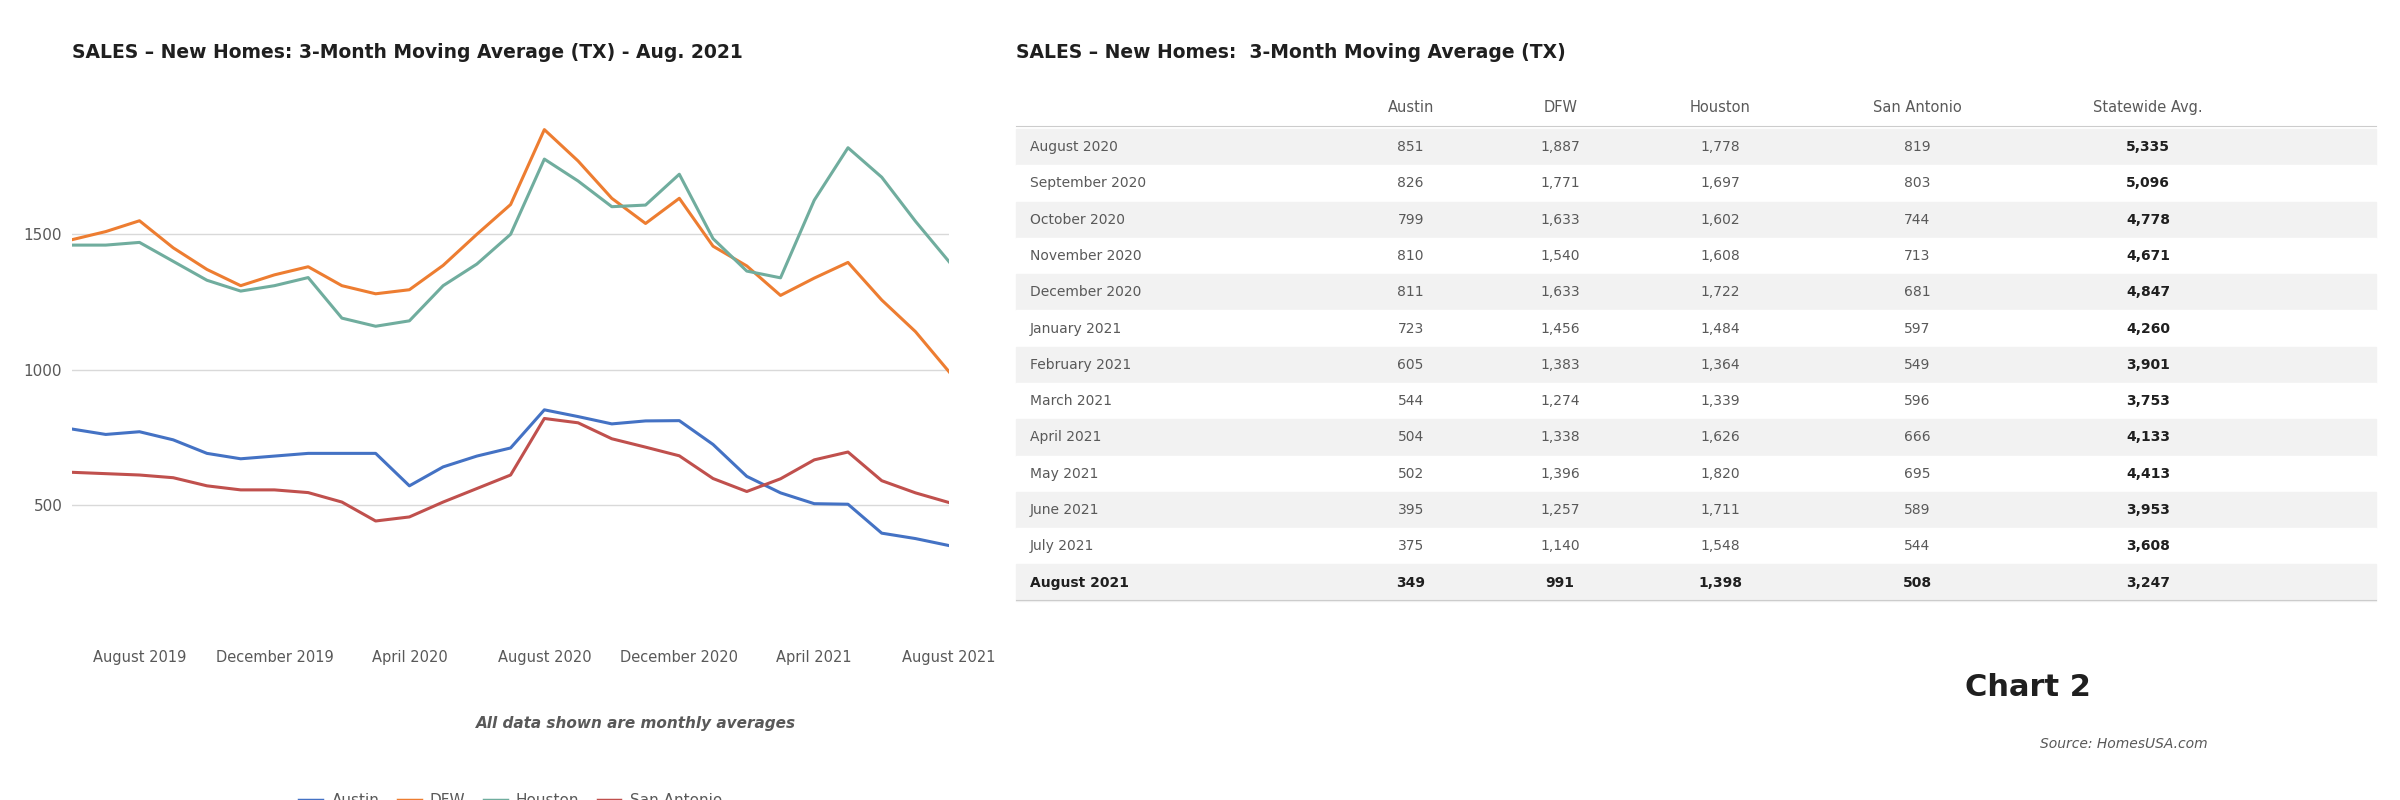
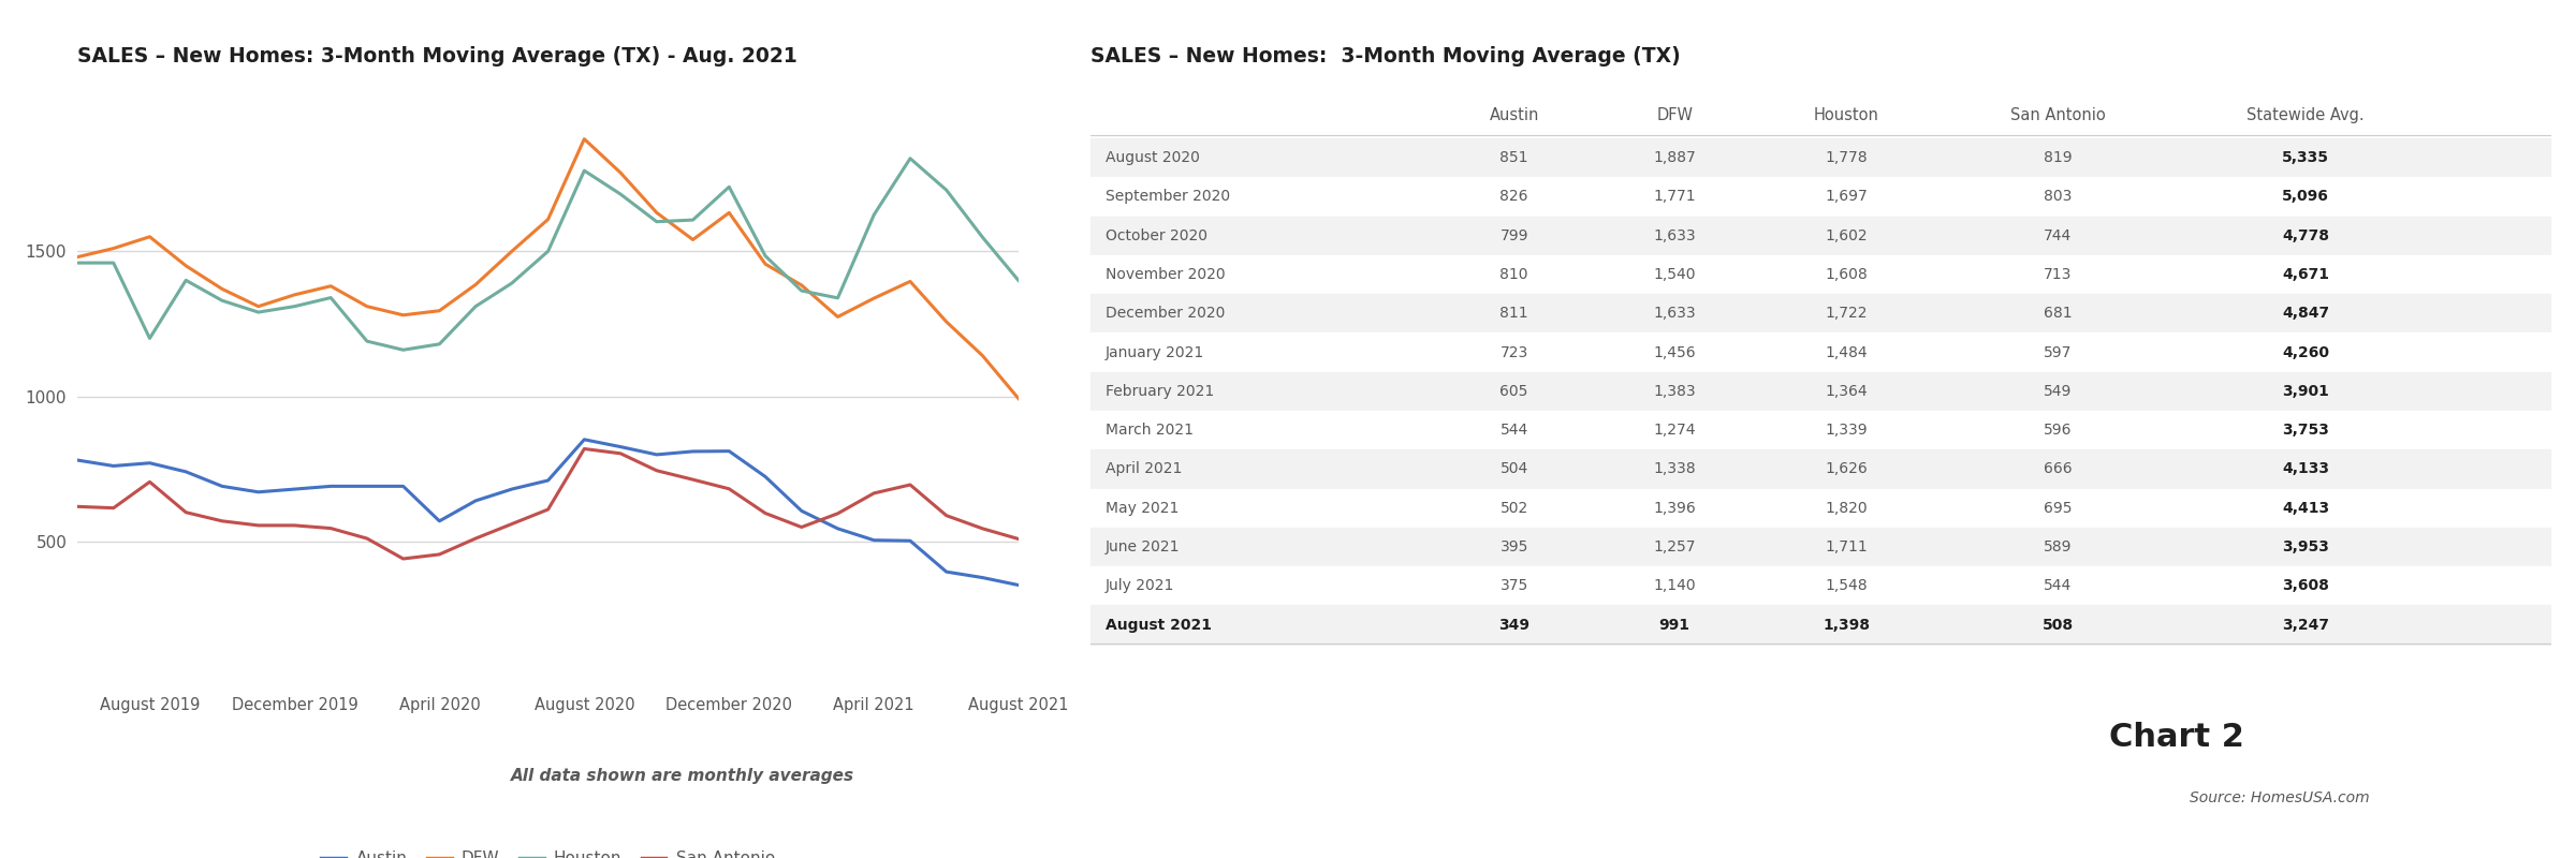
Houston/August 2019: 1470 -> 1200
San Antonio/August 2019: 610 -> 705
